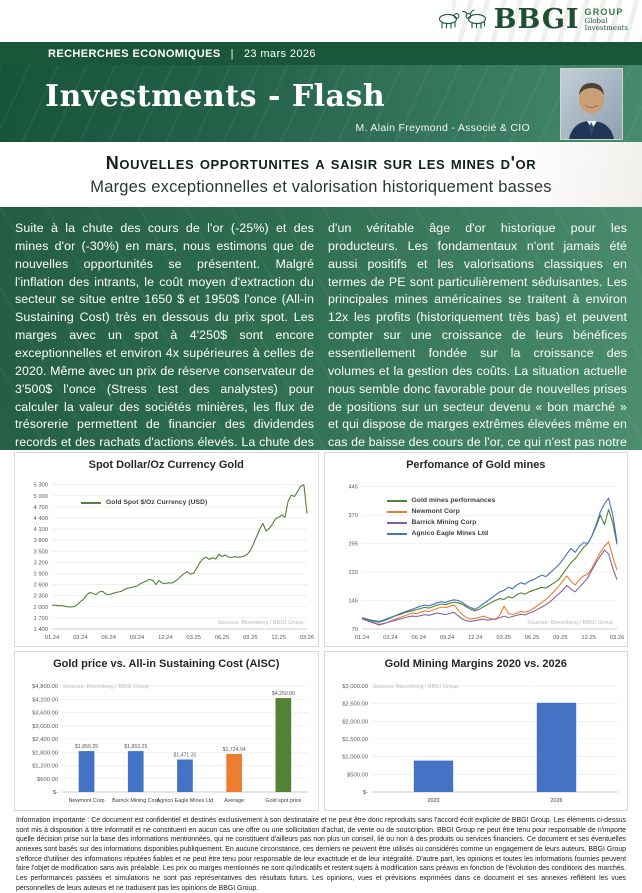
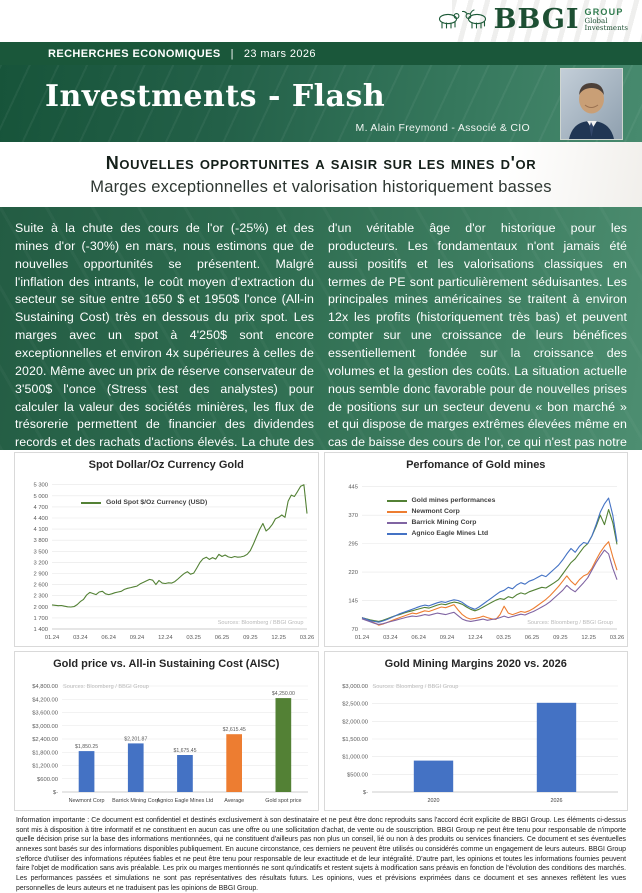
Gold price vs. All-in Sustaining Cost (AISC)/Barrick Mining Corp: $1,853.25 -> $2,201.87
Gold price vs. All-in Sustaining Cost (AISC)/Agnico Eagle Mines Ltd: $1,471.31 -> $1,675.45
Gold price vs. All-in Sustaining Cost (AISC)/Average: $1,724.94 -> $2,615.45
